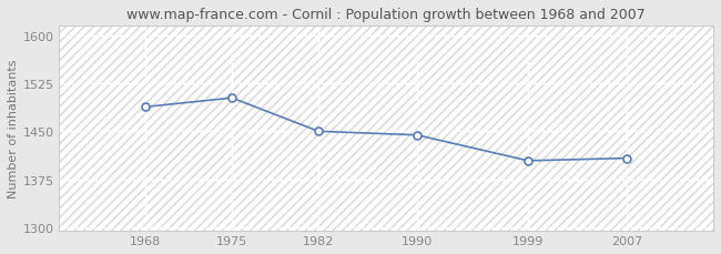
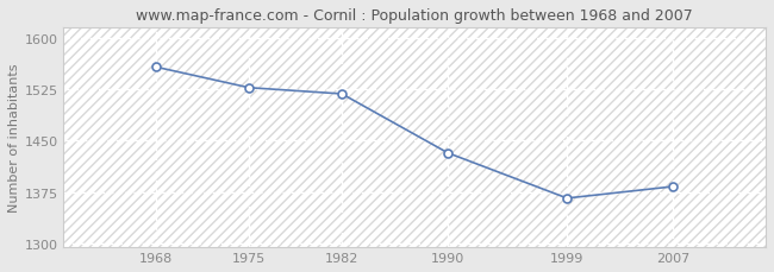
1968: 1488 -> 1557
1975: 1502 -> 1527
1982: 1450 -> 1518
1990: 1444 -> 1432
1999: 1404 -> 1366
2007: 1408 -> 1383
